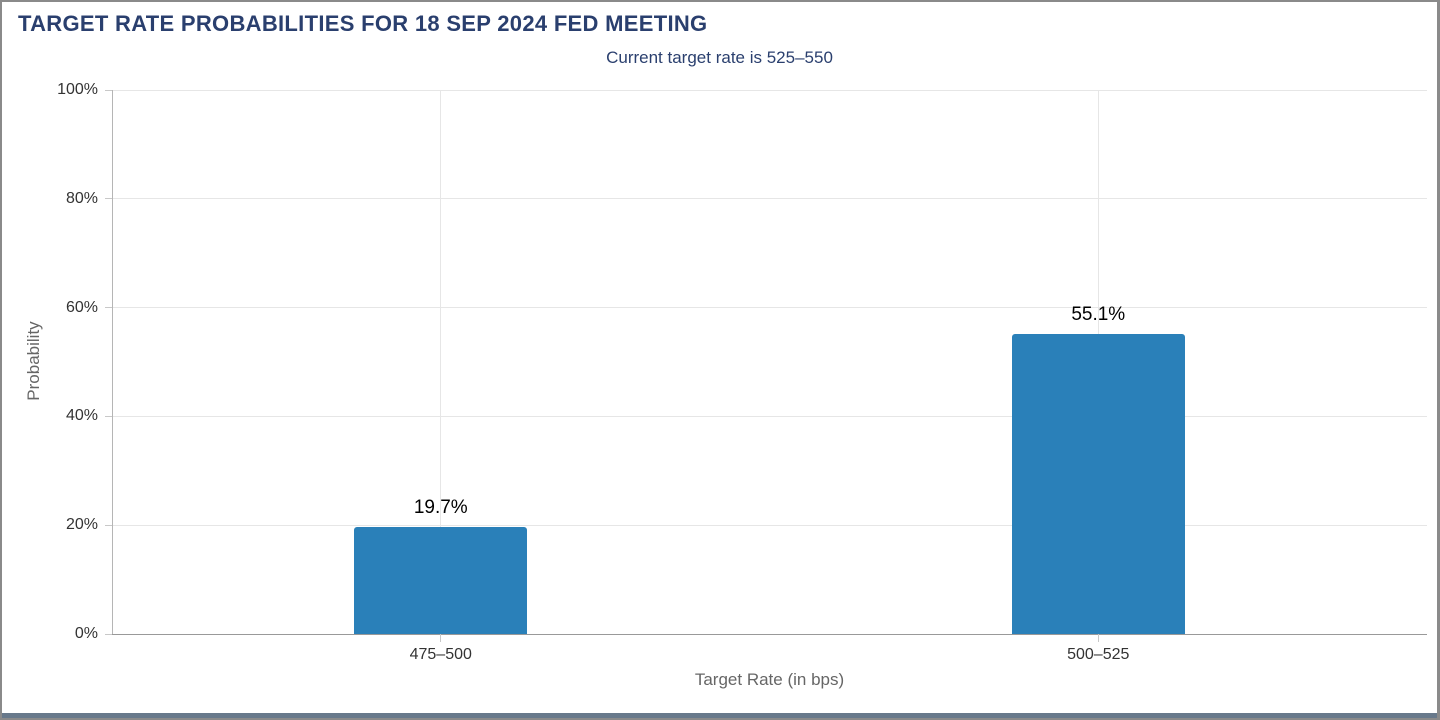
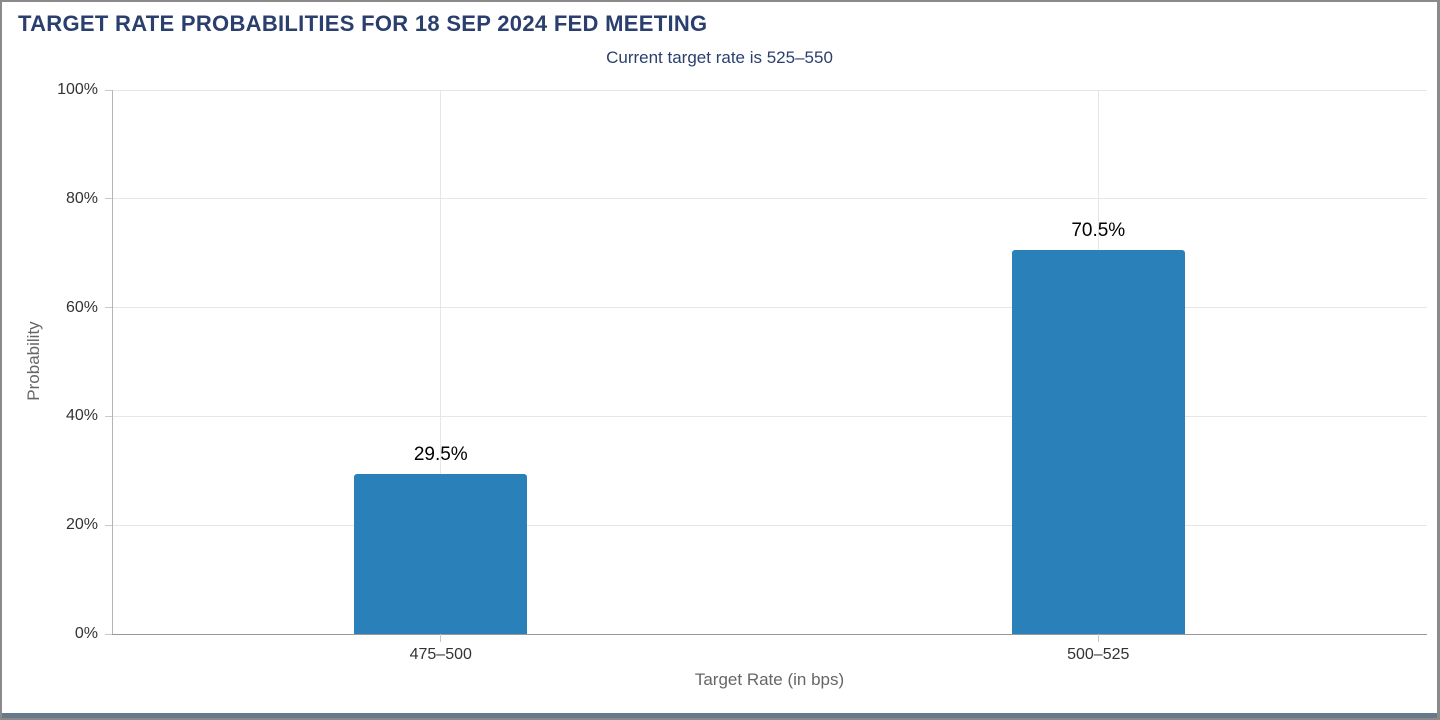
475–500: 19.7% -> 29.5%
500–525: 55.1% -> 70.5%
